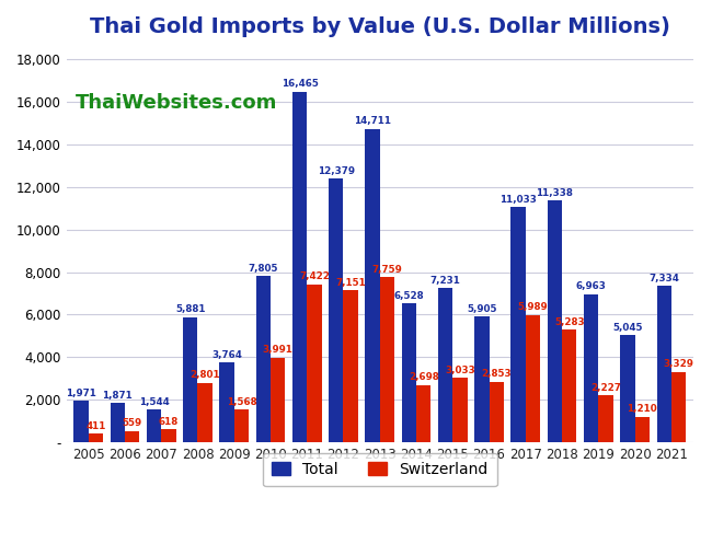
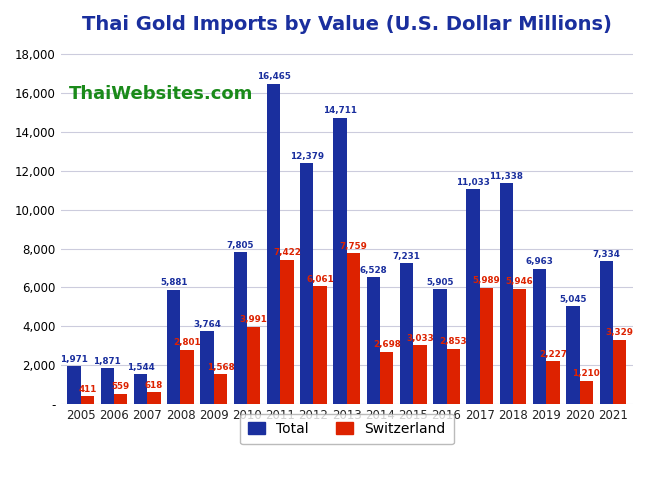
Switzerland/2012: 7,151 -> 6,061
Switzerland/2018: 5,283 -> 5,946
